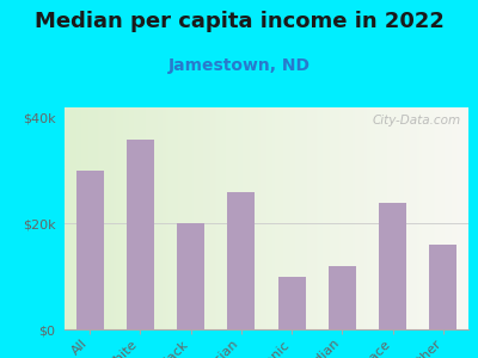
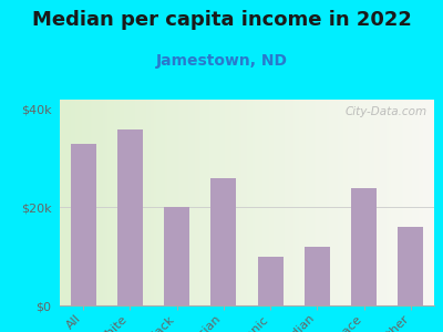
All: $30k -> $33k
